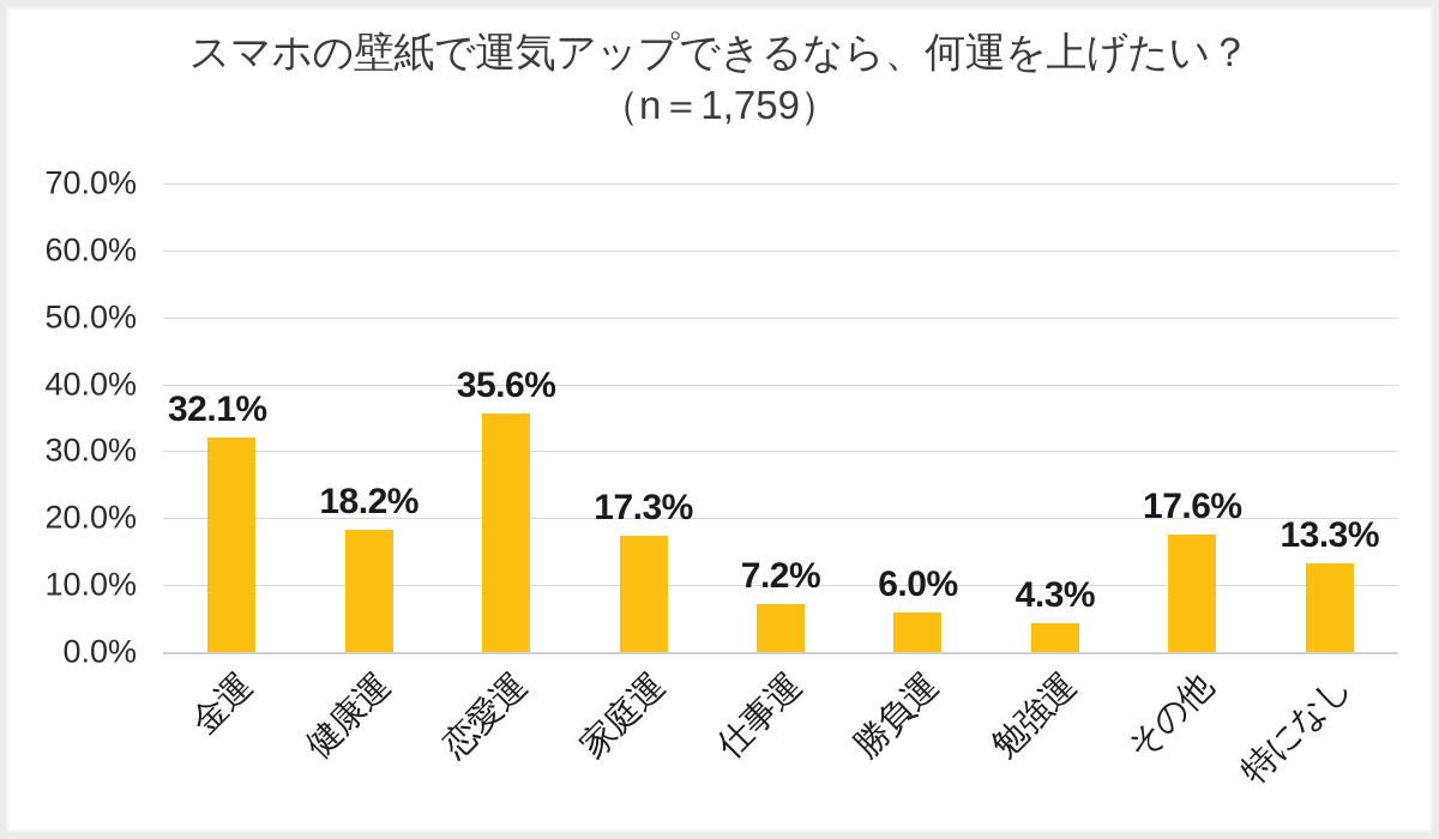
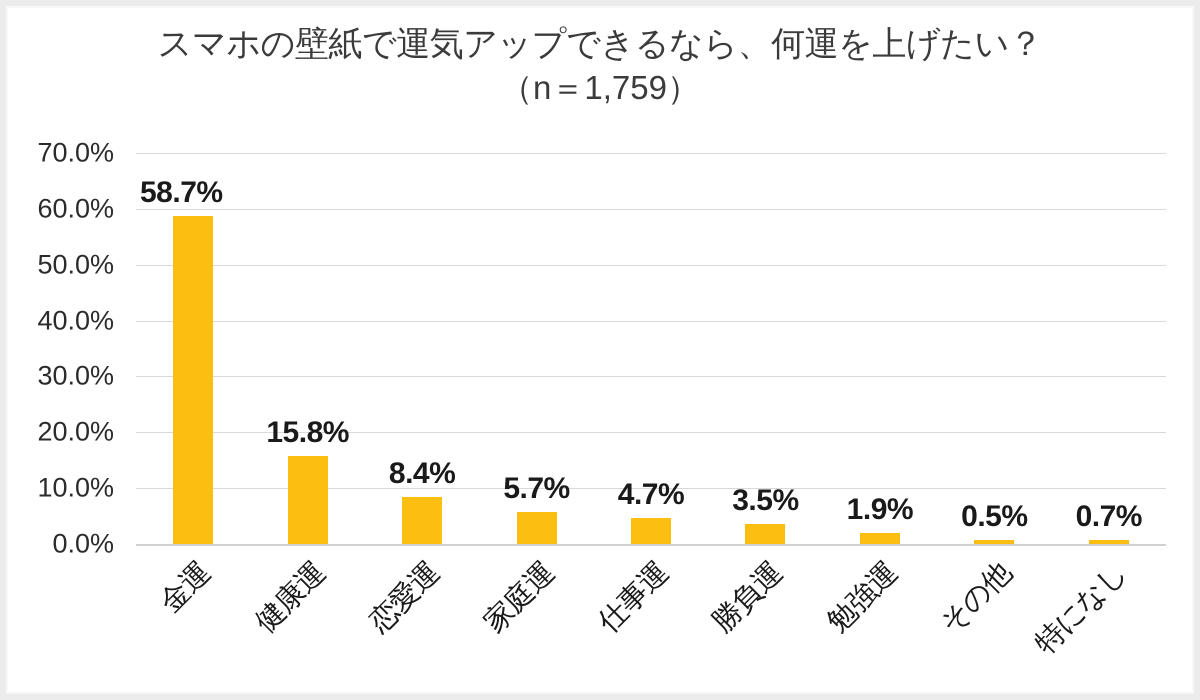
金運: 32.1% -> 58.7%
健康運: 18.2% -> 15.8%
恋愛運: 35.6% -> 8.4%
家庭運: 17.3% -> 5.7%
仕事運: 7.2% -> 4.7%
勝負運: 6.0% -> 3.5%
勉強運: 4.3% -> 1.9%
その他: 17.6% -> 0.5%
特になし: 13.3% -> 0.7%
